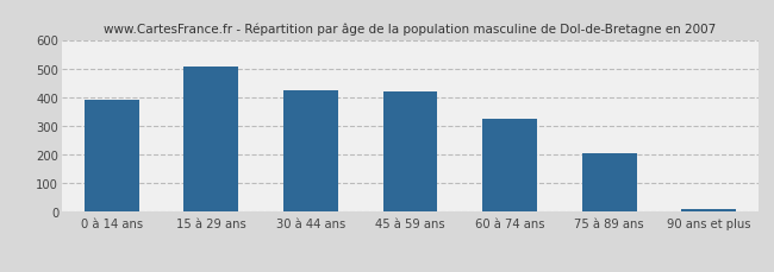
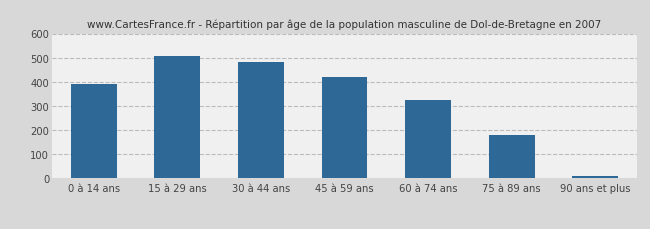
30 à 44 ans: 425 -> 480
75 à 89 ans: 205 -> 180
